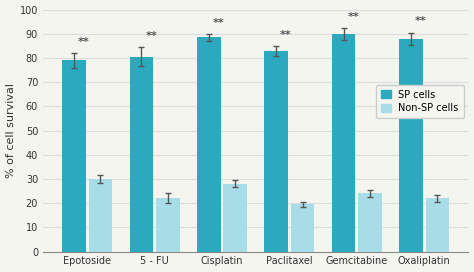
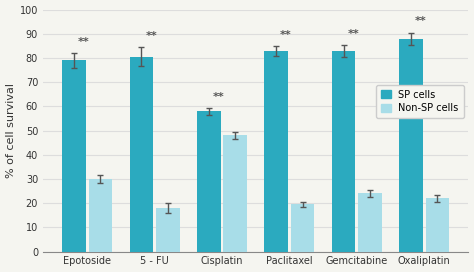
Non-SP cells/5 - FU: 22.0 -> 18.0
SP cells/Cisplatin: 88.5 -> 58.0
Non-SP cells/Cisplatin: 28.0 -> 48.0
SP cells/Gemcitabine: 90.0 -> 83.0
